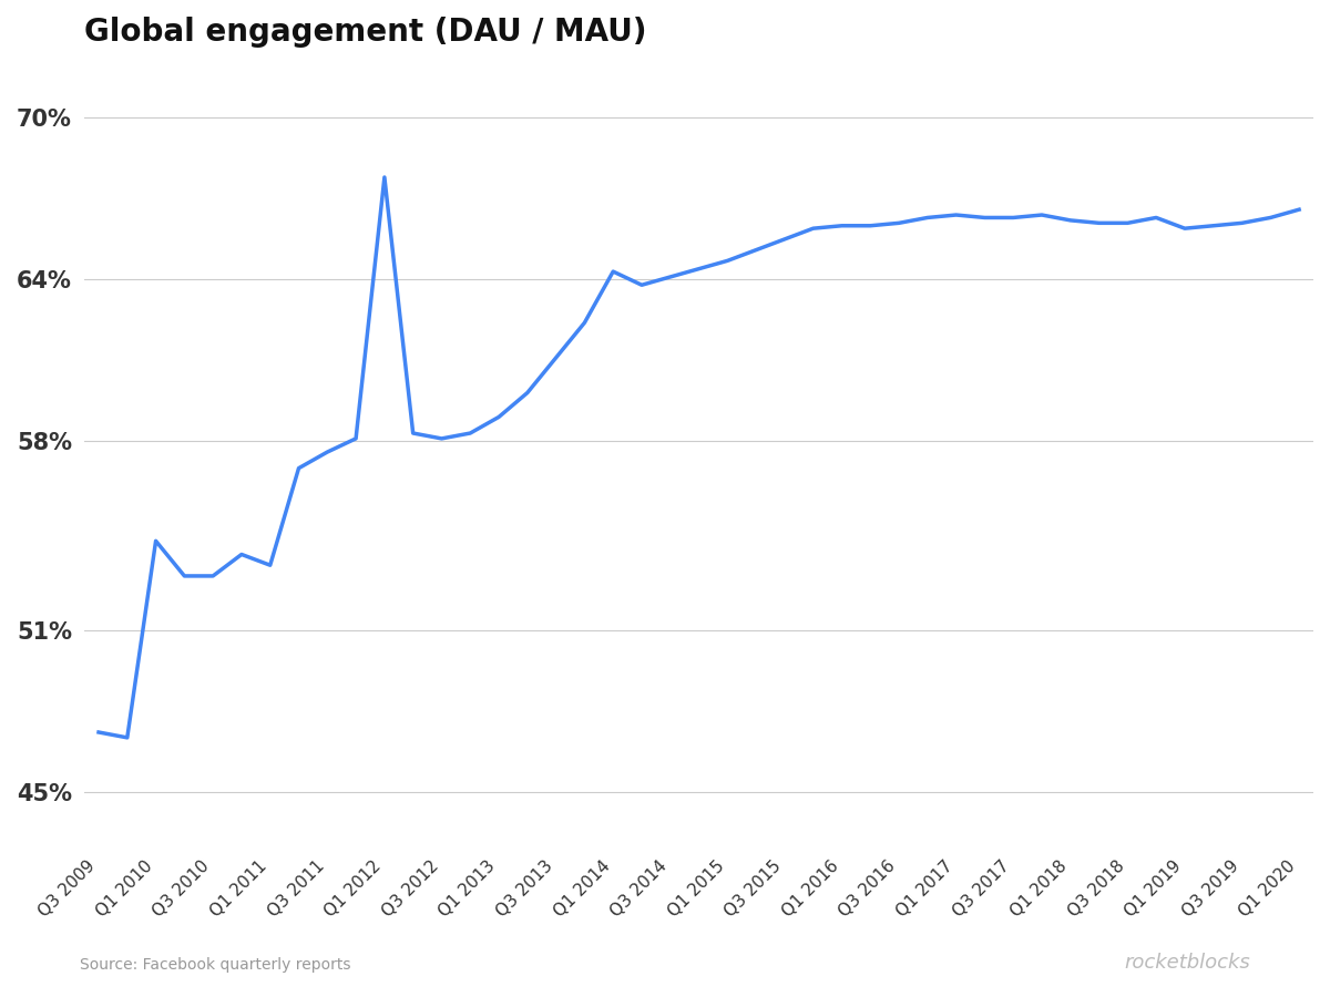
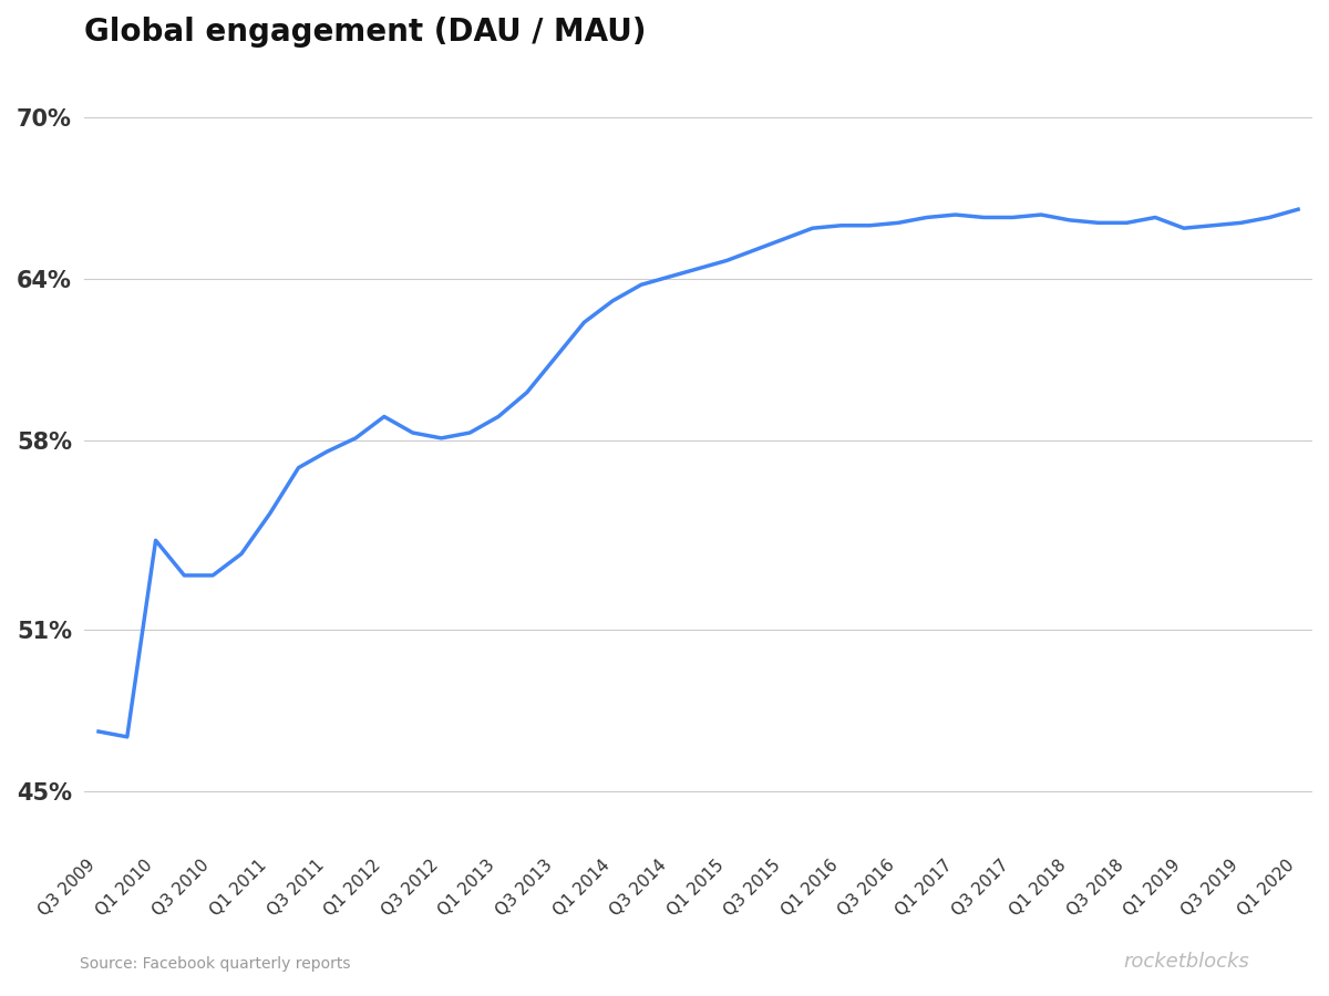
Q1 2011: 53.4% -> 55.3%
Q1 2012: 67.8% -> 58.9%
Q1 2014: 64.3% -> 63.2%
